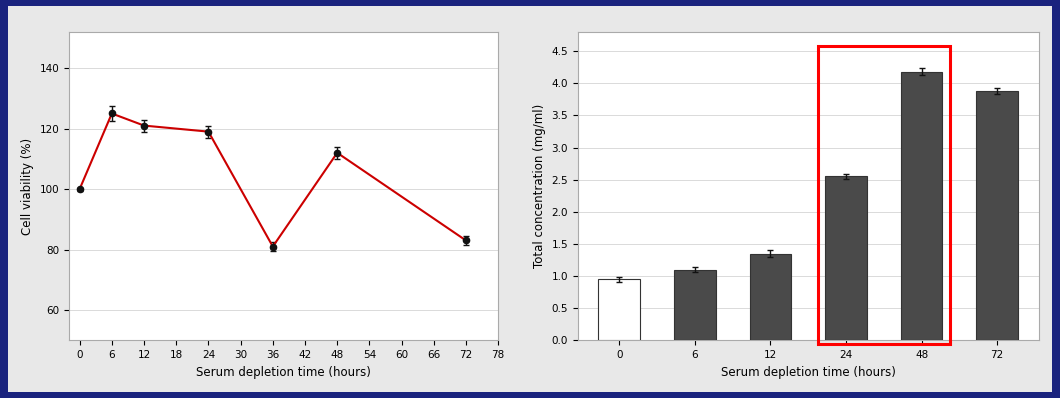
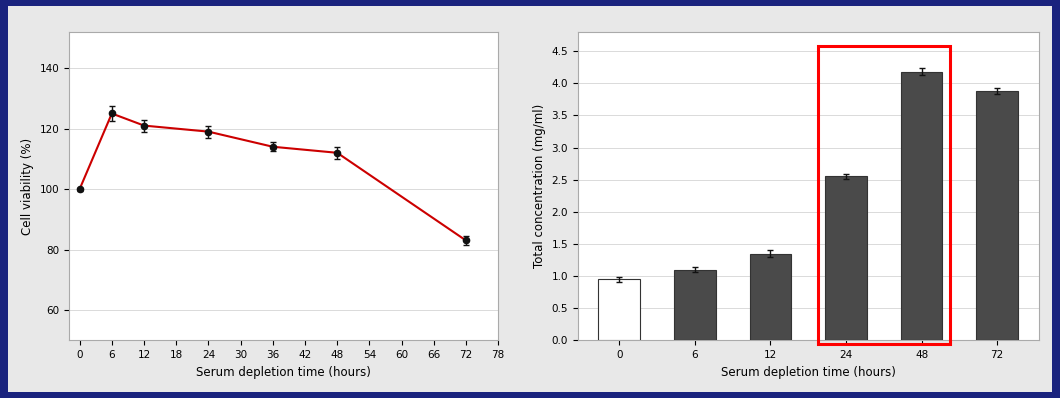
36: 81 -> 114
